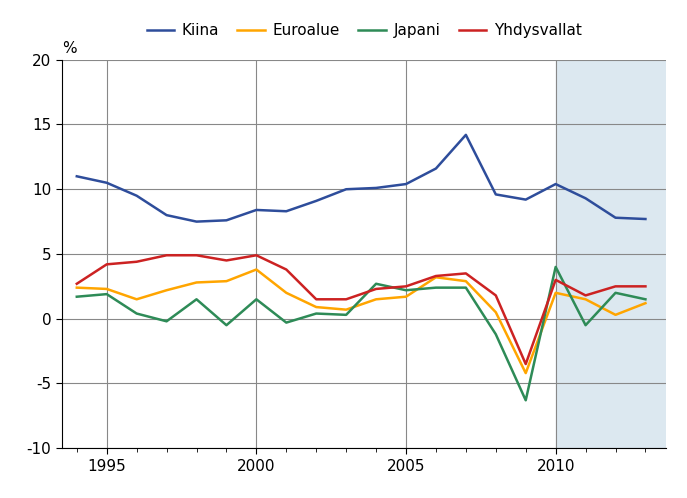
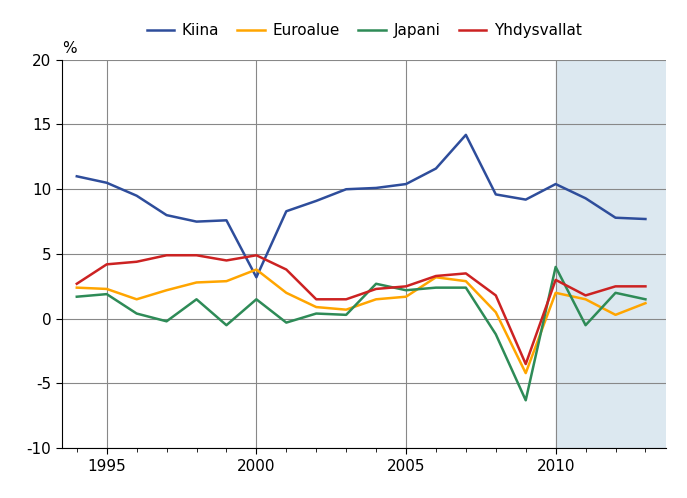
Kiina/2000: 8.4 -> 3.2
